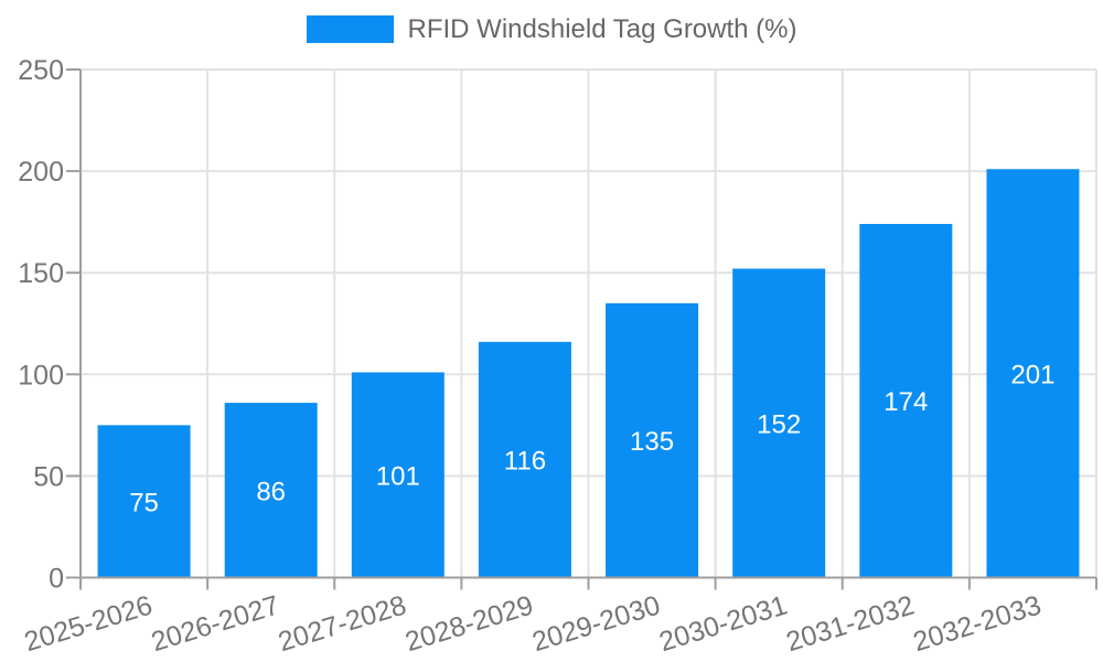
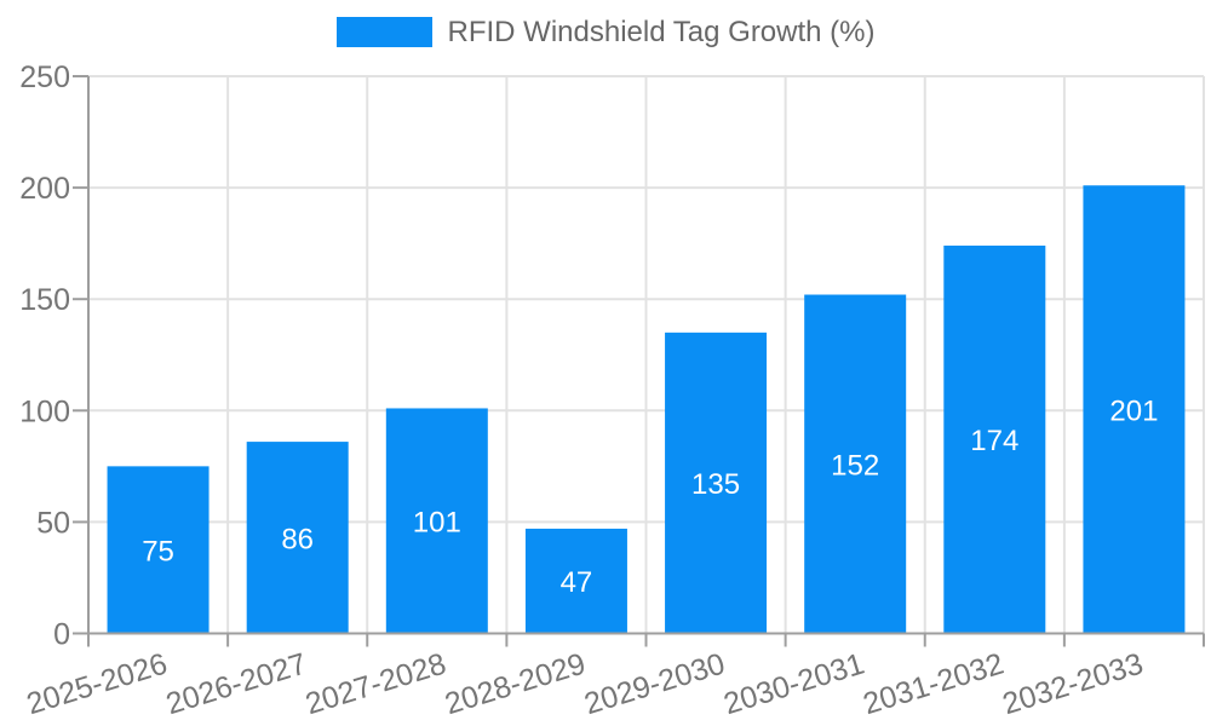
2028-2029: 116 -> 47
